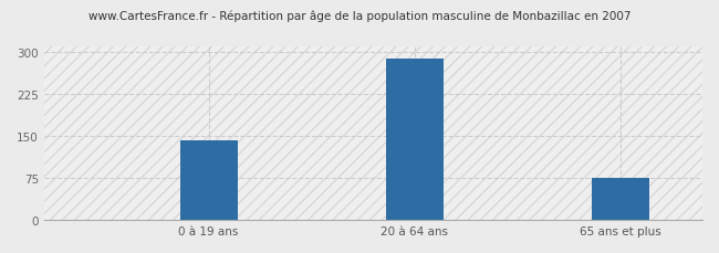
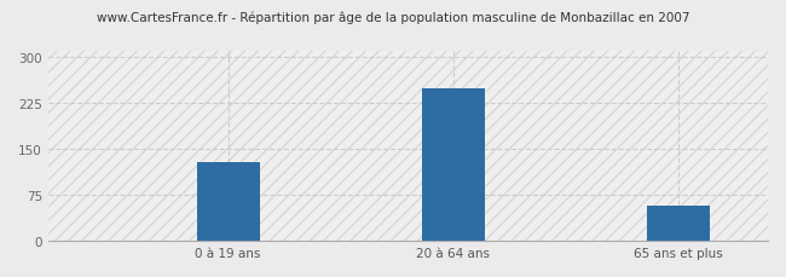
0 à 19 ans: 142 -> 128
20 à 64 ans: 287 -> 248
65 ans et plus: 75 -> 58
